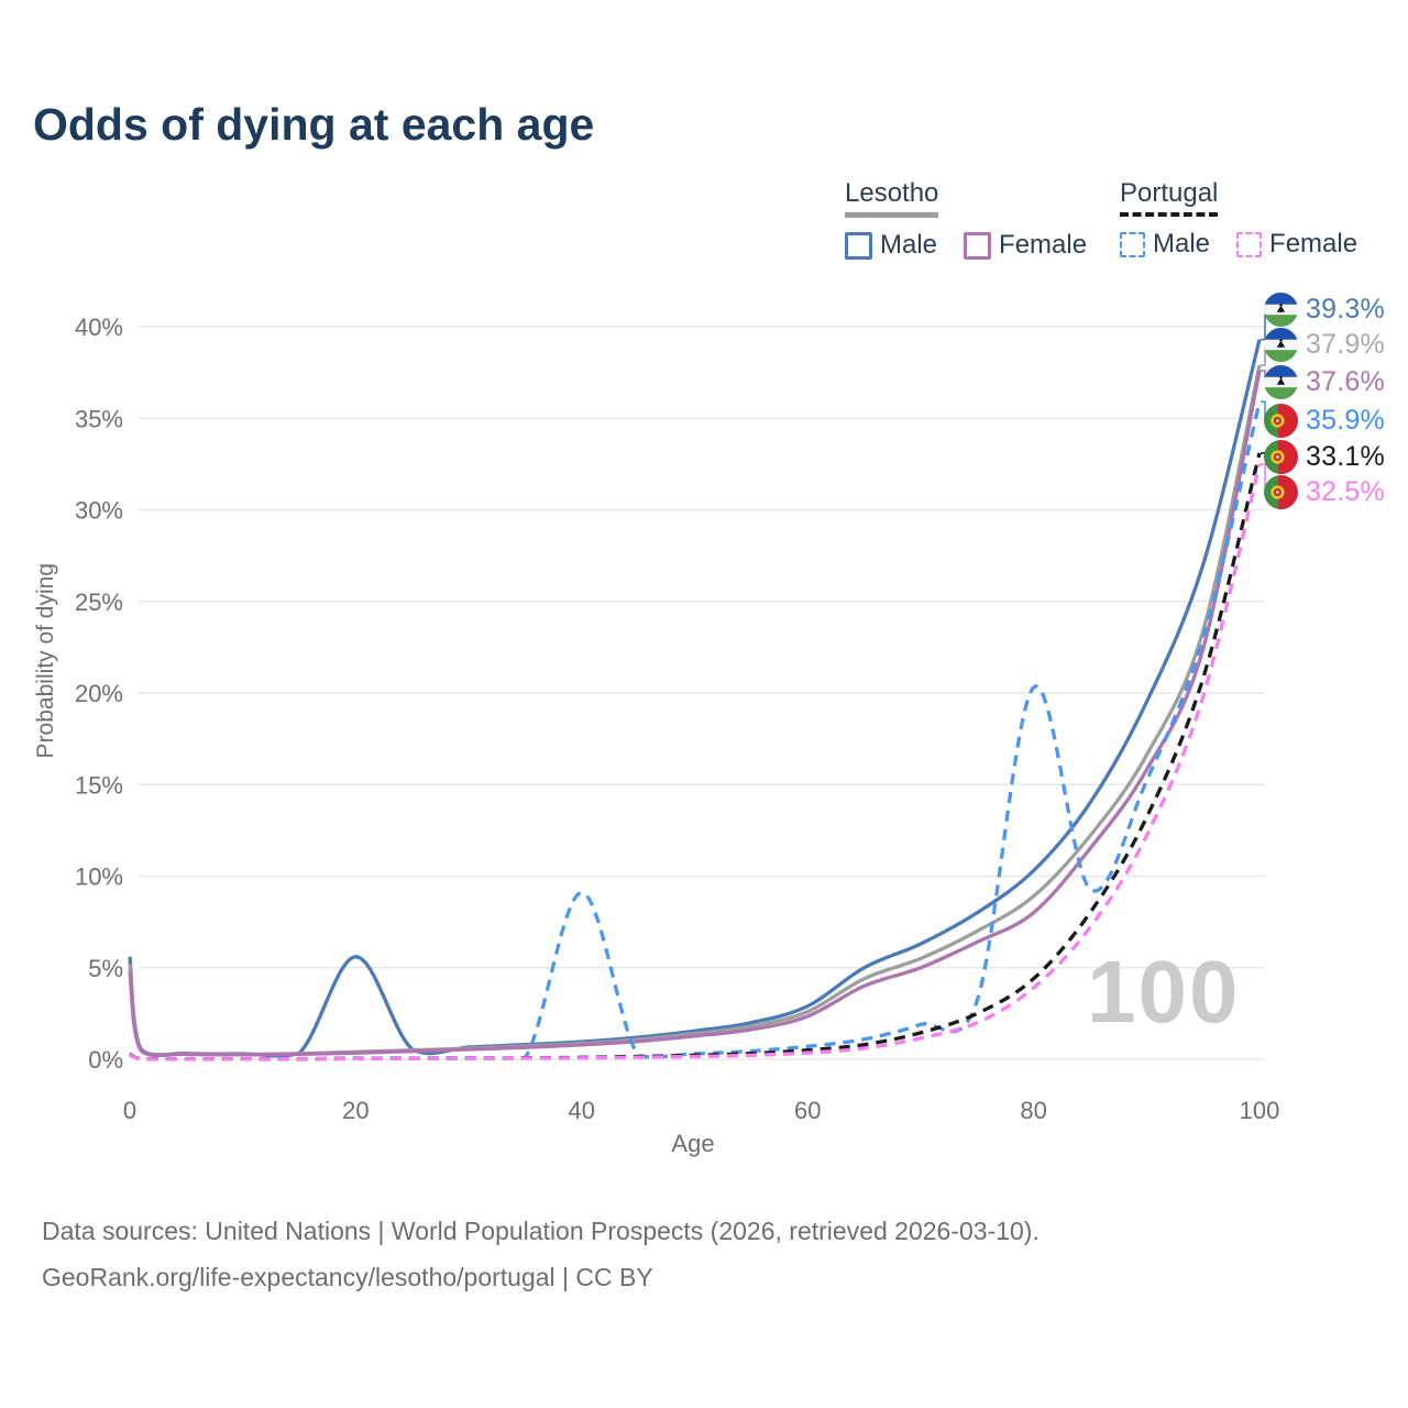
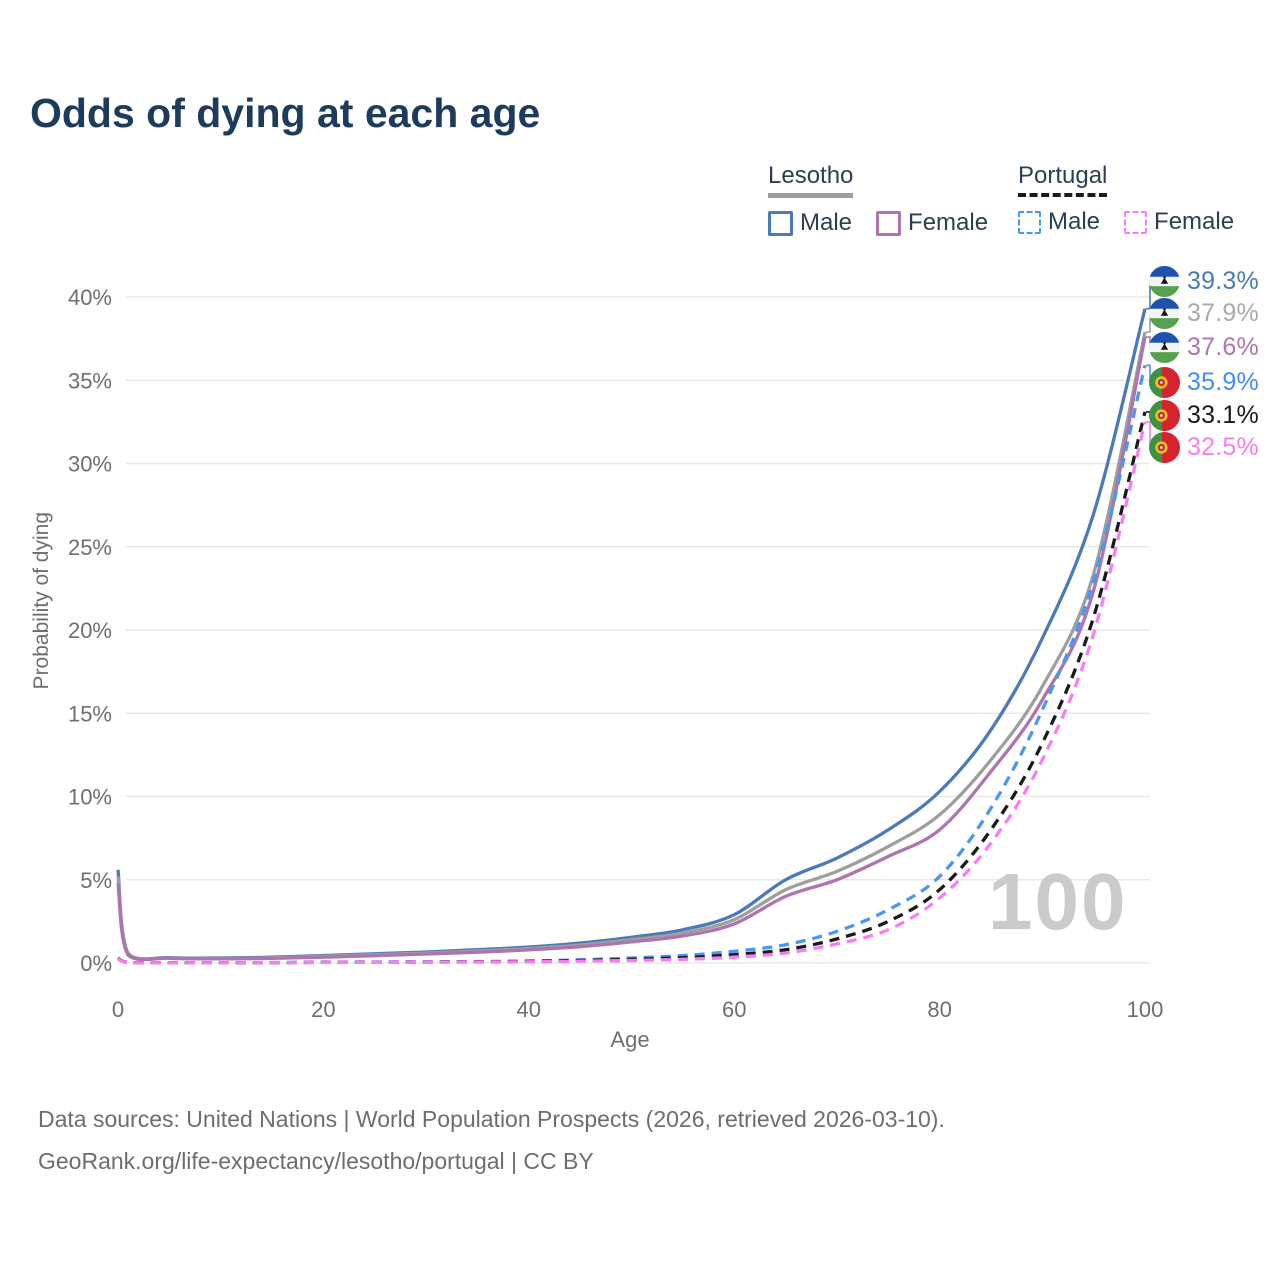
Lesotho Male/20: 5.6% -> 0.5%
Portugal Male/40: 9.1% -> 0.1%
Portugal Male/80: 20.3% -> 5.2%
